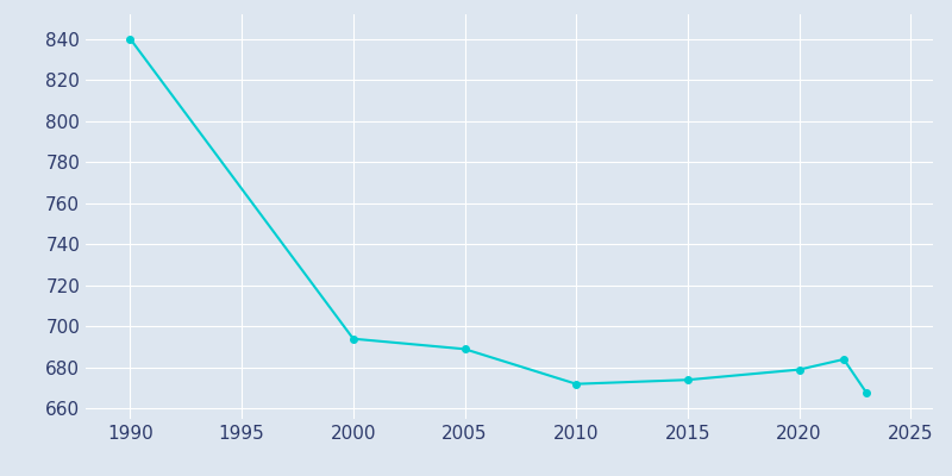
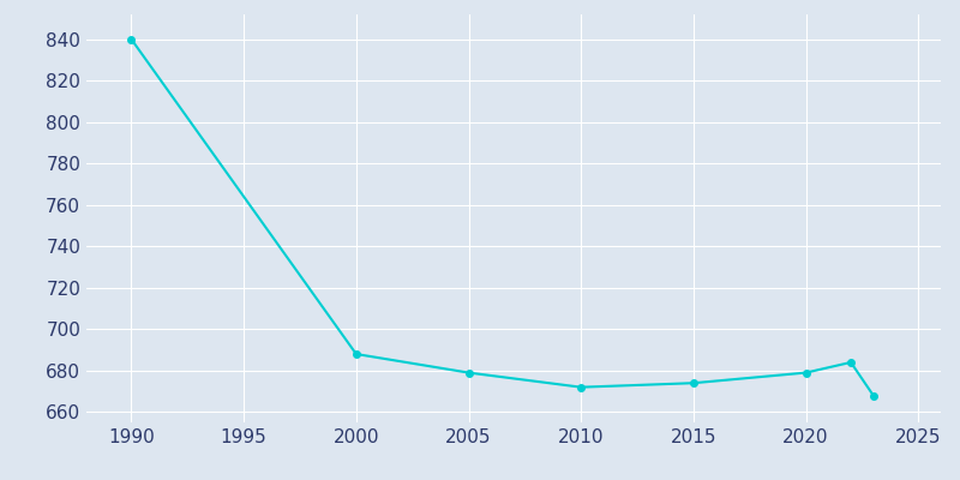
2000: 694 -> 688
2005: 689 -> 679
